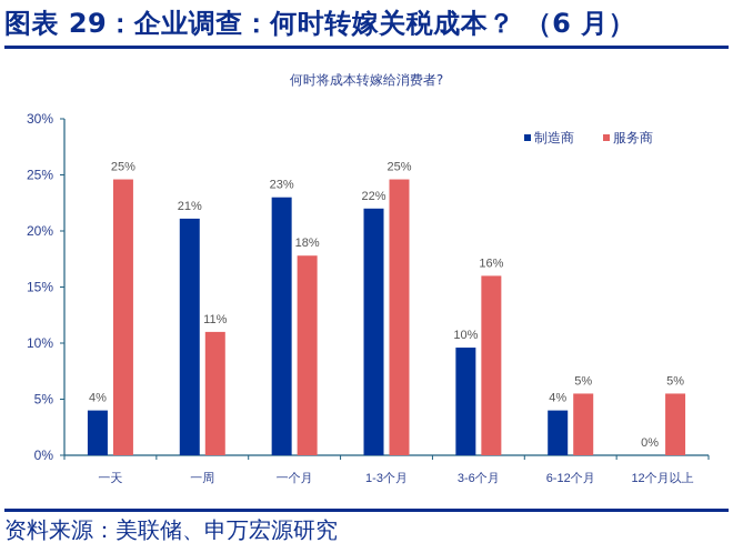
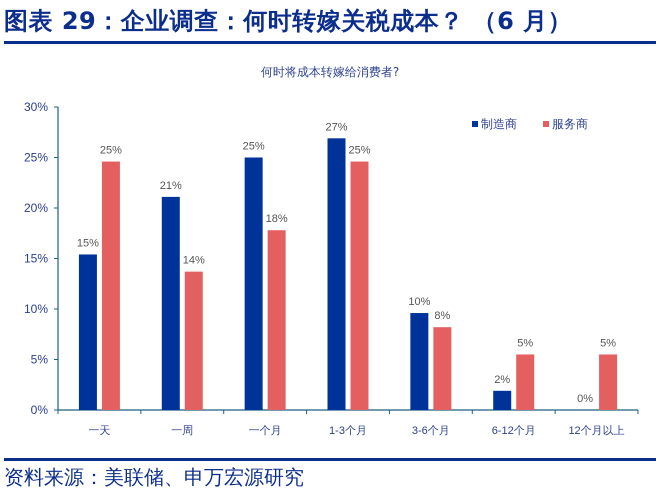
制造商/一天: 4% -> 15%
服务商/一周: 11% -> 14%
制造商/一个月: 23% -> 25%
制造商/1-3个月: 22% -> 27%
服务商/3-6个月: 16% -> 8%
制造商/6-12个月: 4% -> 2%
